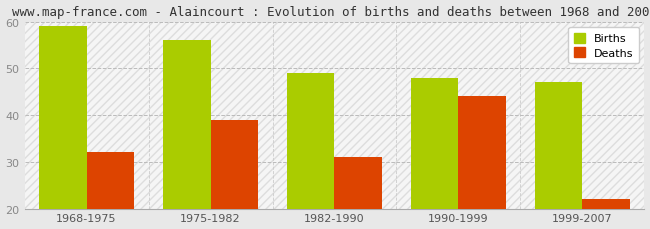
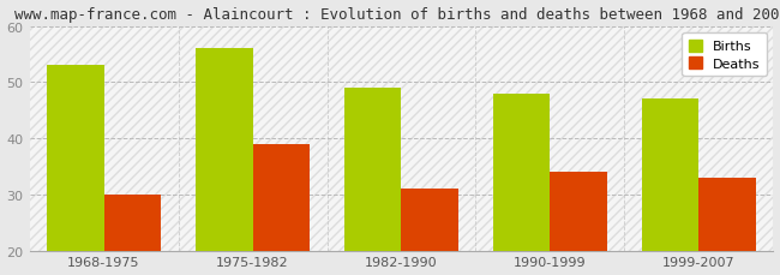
Births/1968-1975: 59 -> 53
Deaths/1968-1975: 32 -> 30
Deaths/1990-1999: 44 -> 34
Deaths/1999-2007: 22 -> 33
